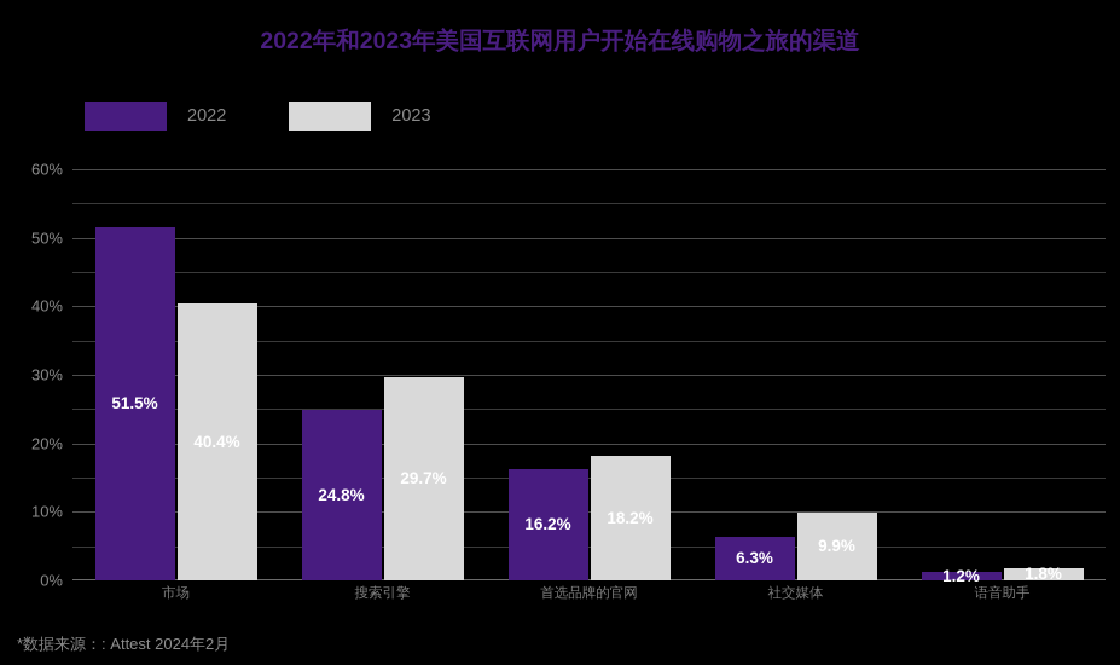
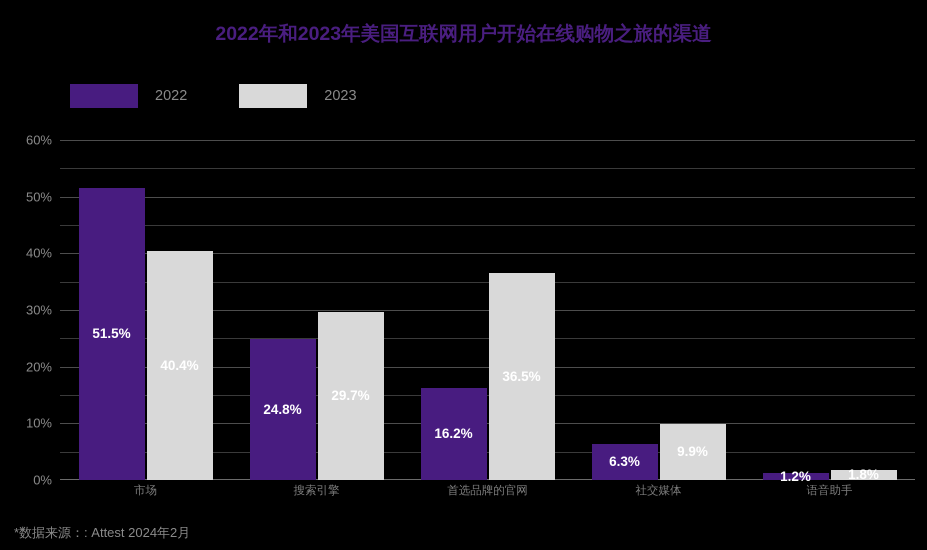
2023/首选品牌的官网: 18.2% -> 36.5%
